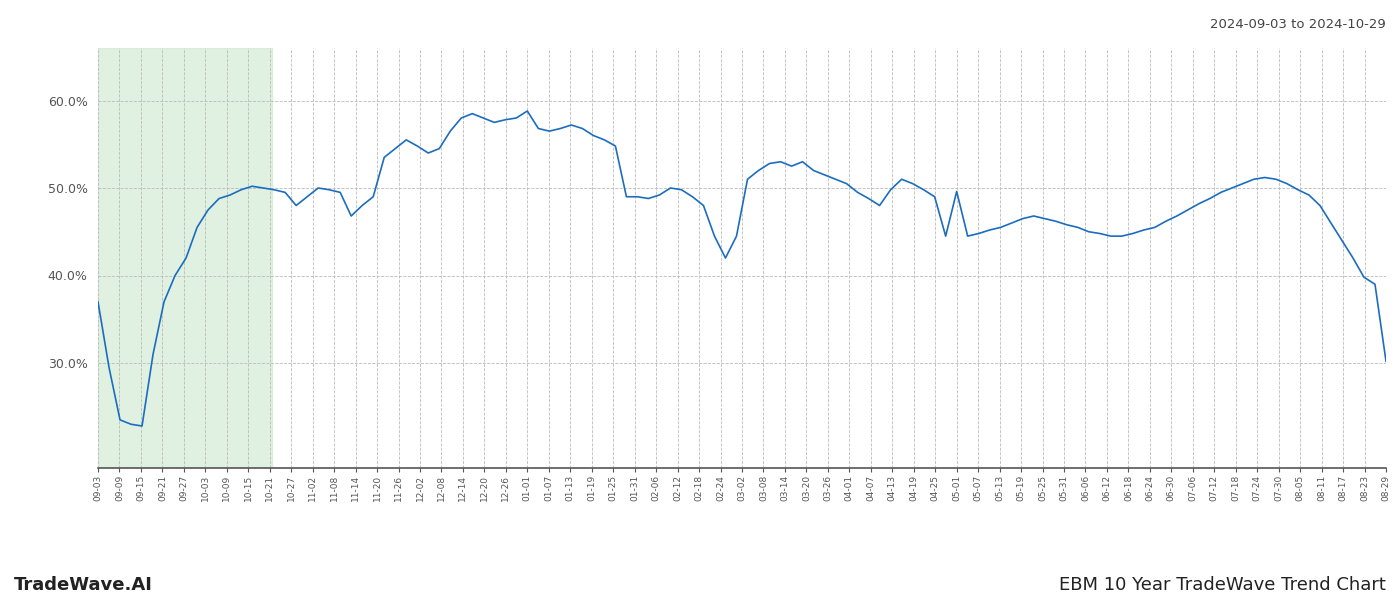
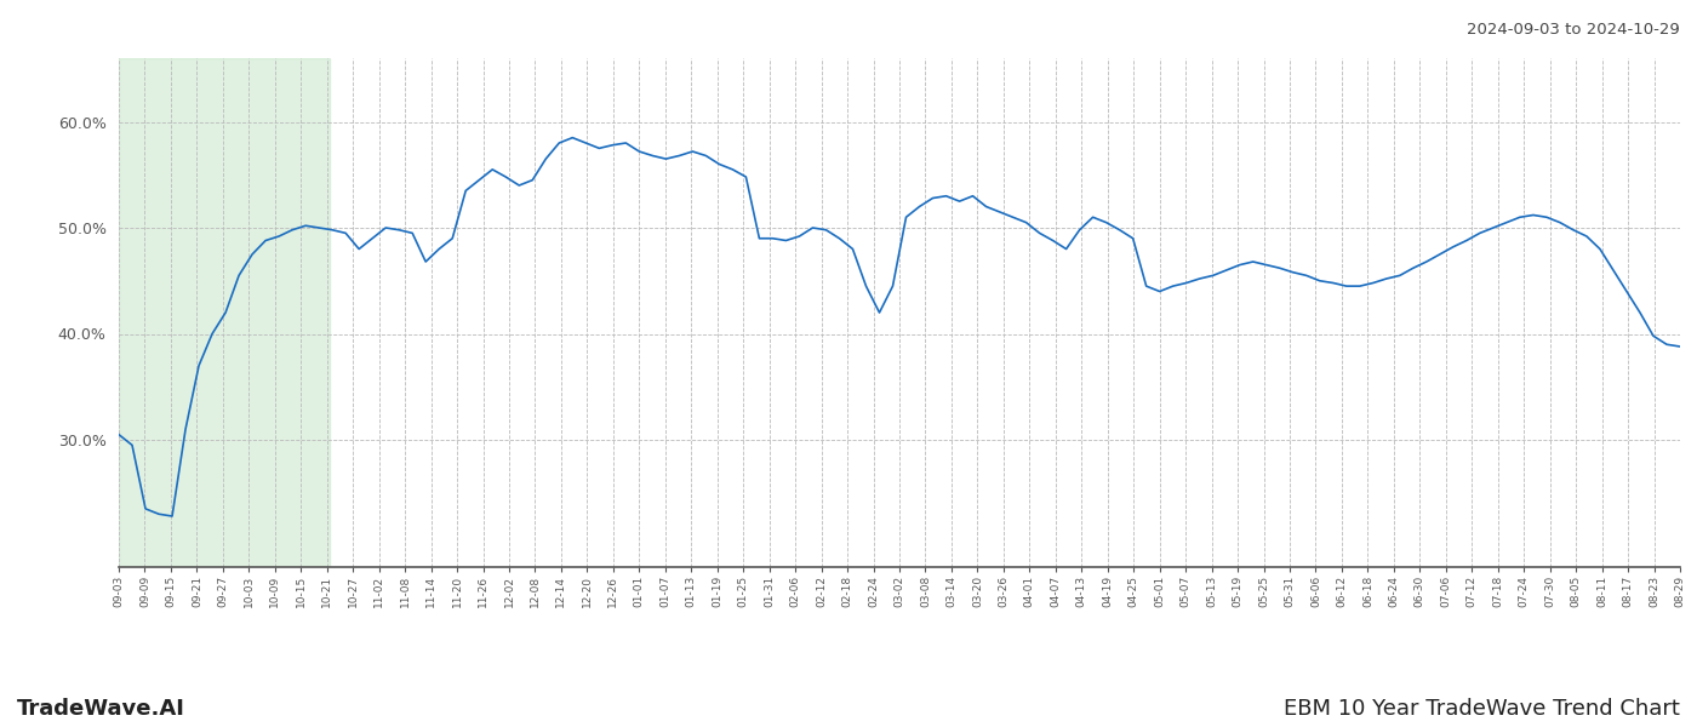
09-03: 37.0% -> 30.5%
01-01: 58.8% -> 57.2%
05-01: 49.6% -> 44.0%
08-29: 30.2% -> 38.8%
